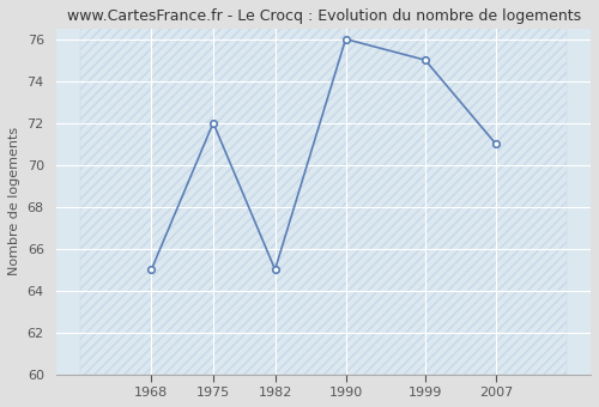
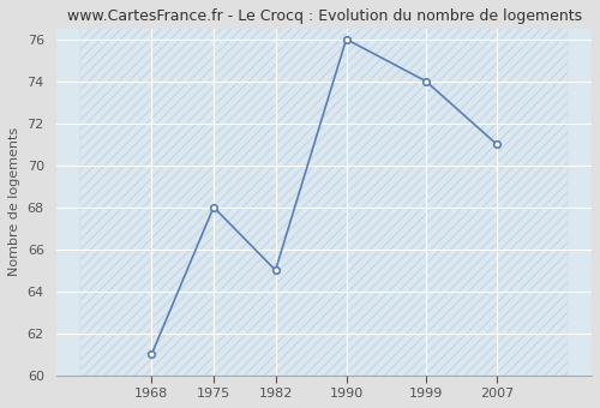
1968: 65 -> 61
1975: 72 -> 68
1999: 75 -> 74
